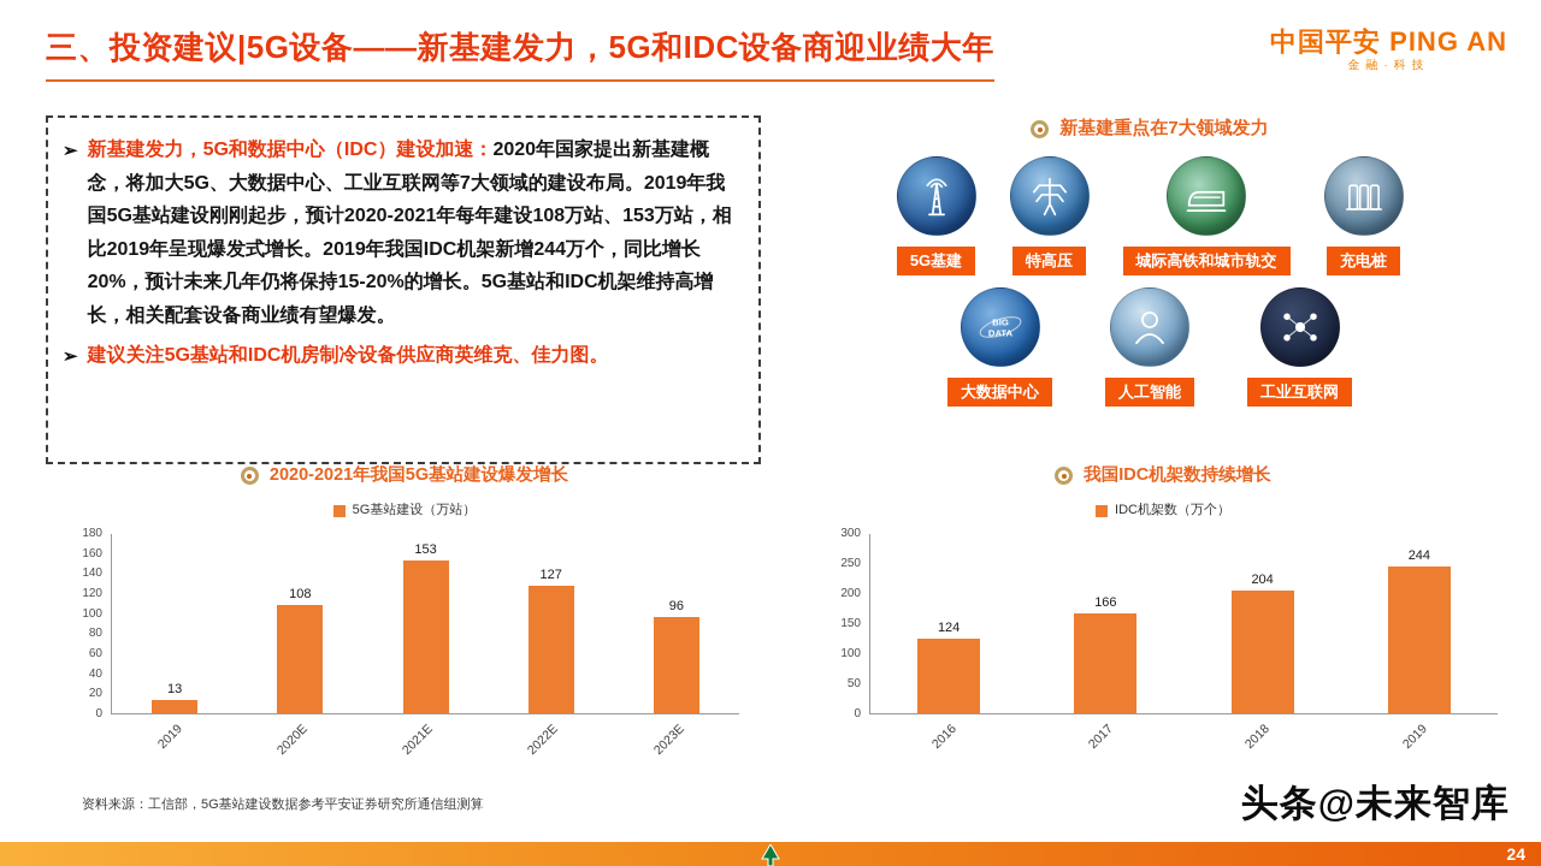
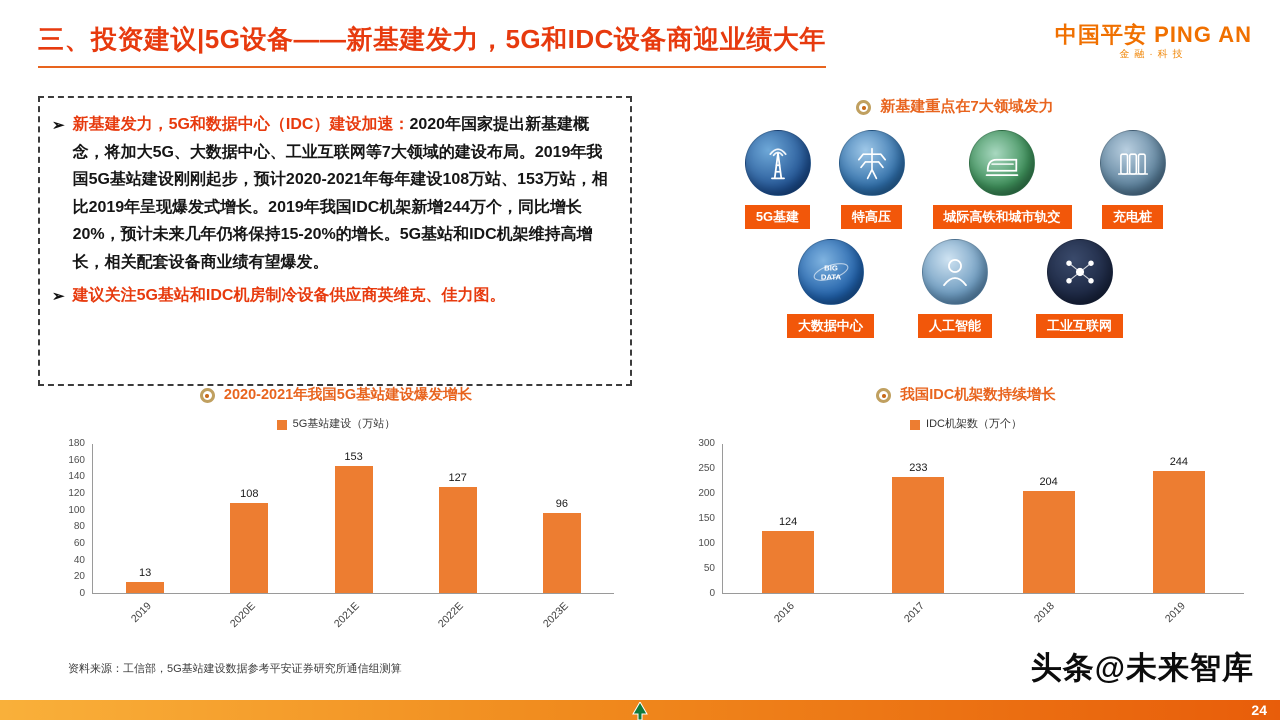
我国IDC机架数持续增长/2017: 166 -> 233
